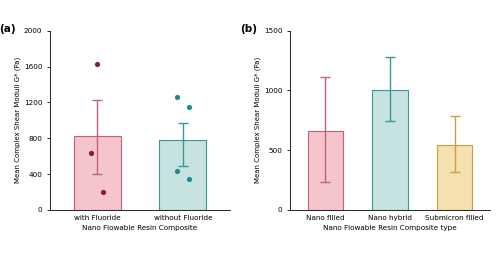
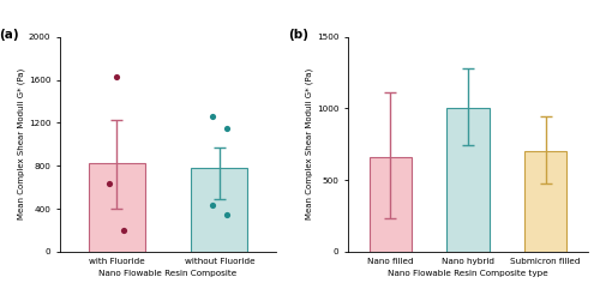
Submicron filled: 540 -> 700
